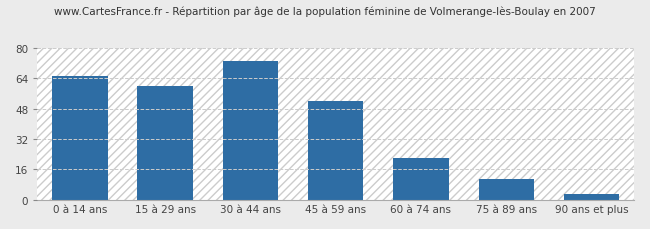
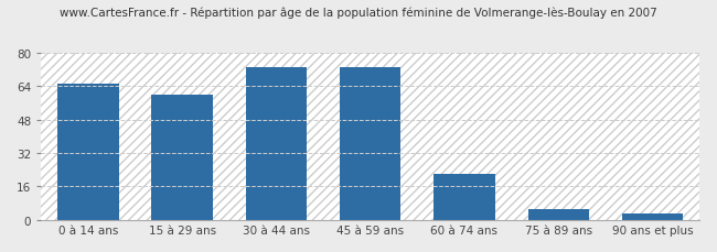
45 à 59 ans: 52 -> 73
75 à 89 ans: 11 -> 5
